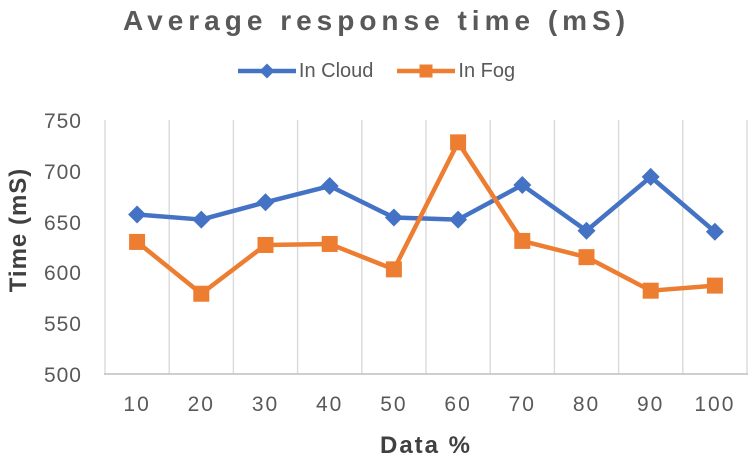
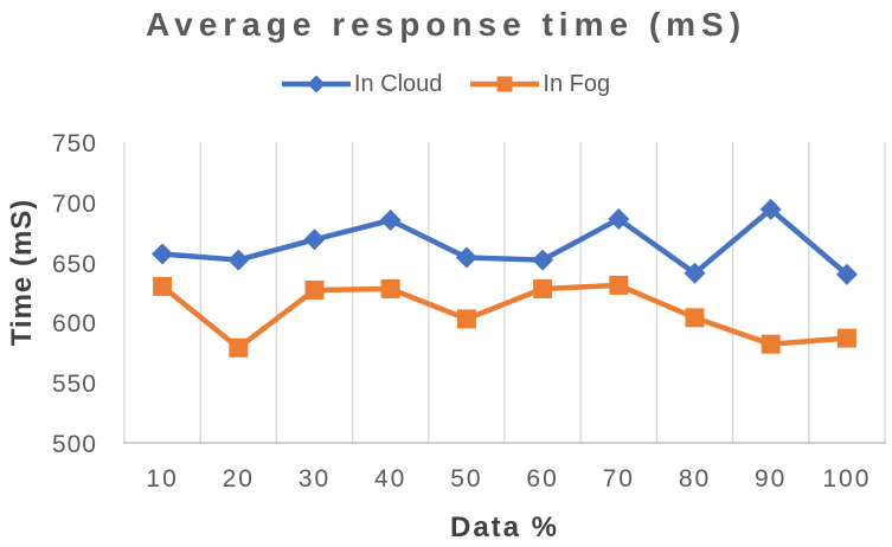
In Fog/60: 728 -> 628
In Fog/80: 615 -> 604
